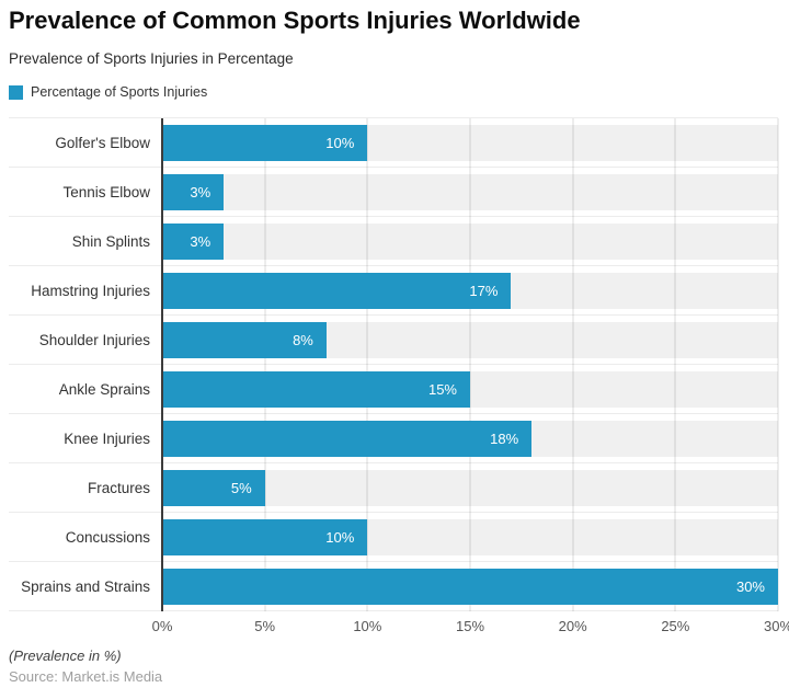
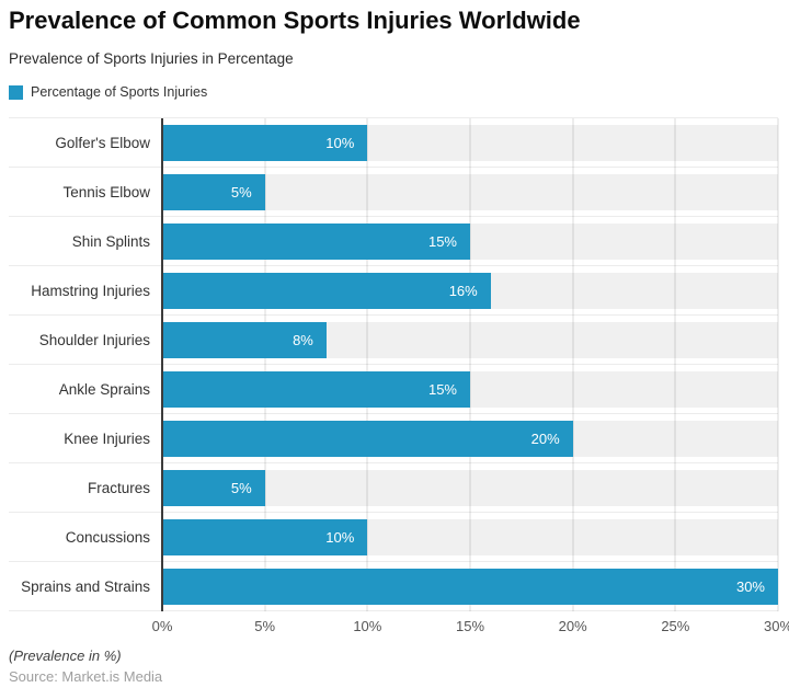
Tennis Elbow: 3% -> 5%
Shin Splints: 3% -> 15%
Hamstring Injuries: 17% -> 16%
Knee Injuries: 18% -> 20%
